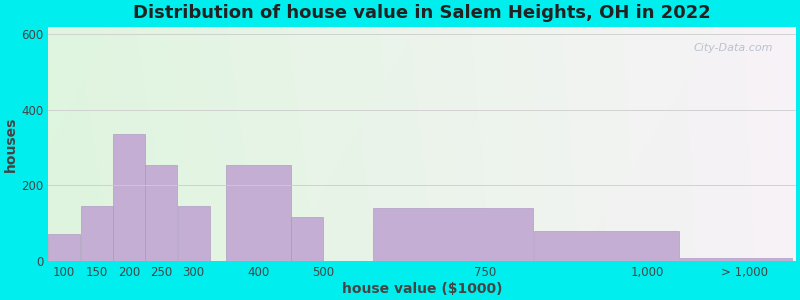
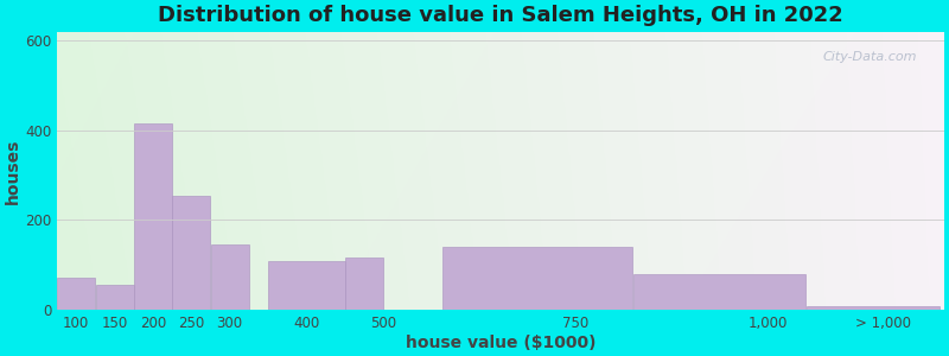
150: 145 -> 55
200: 335 -> 415
400: 255 -> 108
